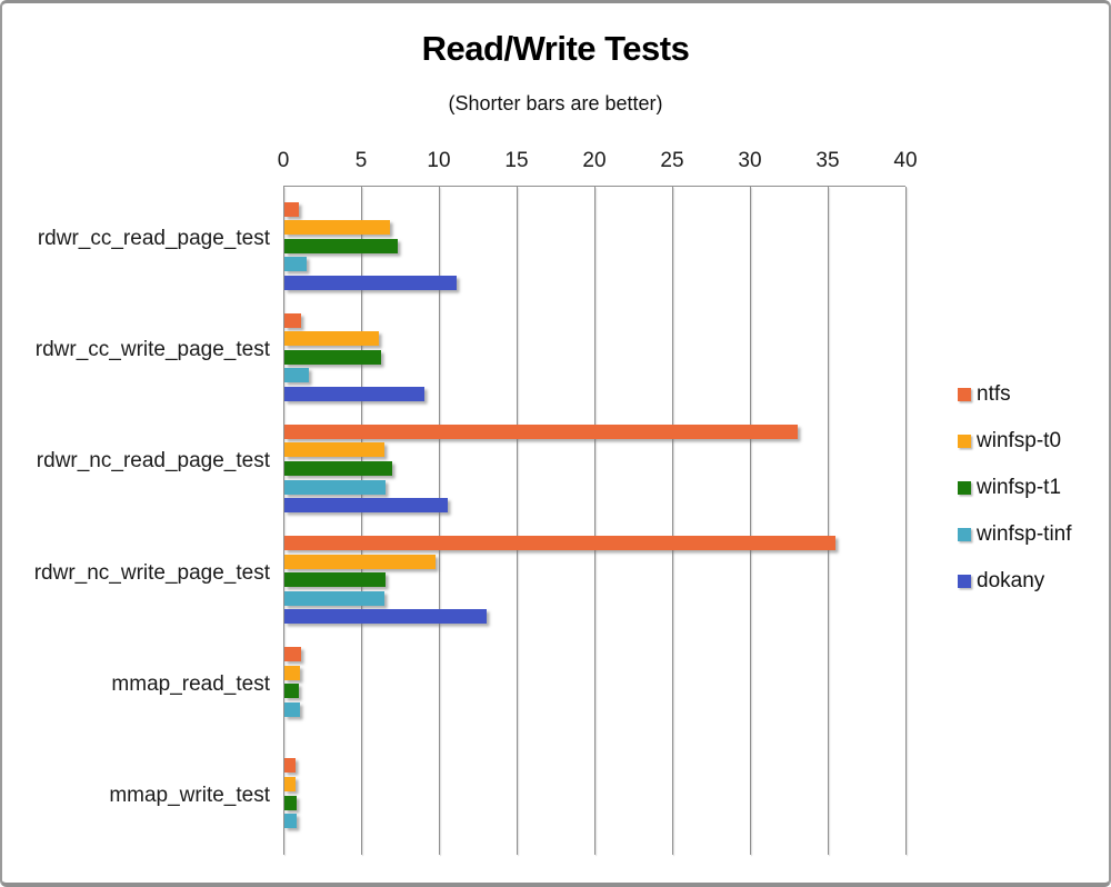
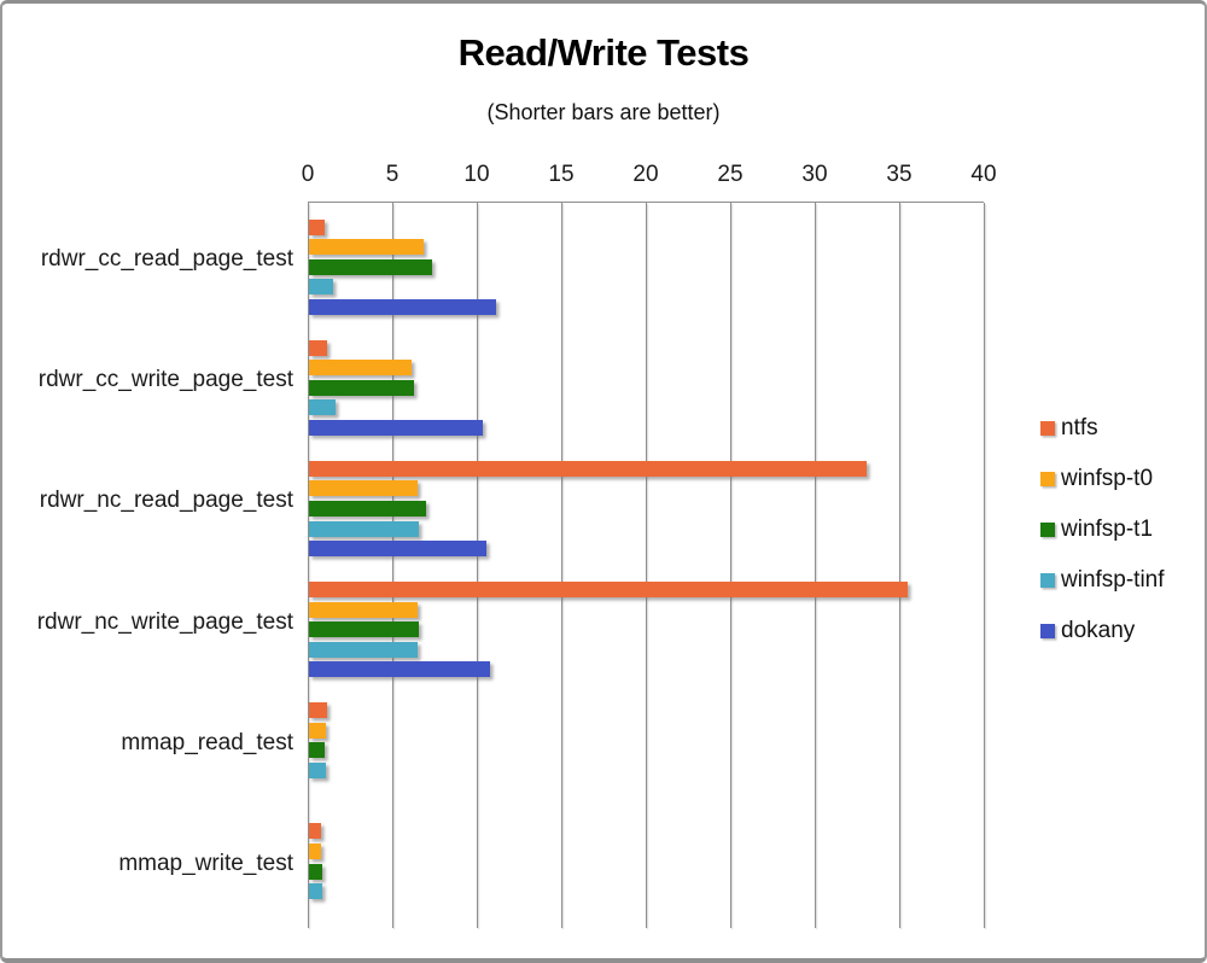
dokany/rdwr_cc_write_page_test: 9.0 -> 10.3
winfsp-t0/rdwr_nc_write_page_test: 9.7 -> 6.4
dokany/rdwr_nc_write_page_test: 13.0 -> 10.7
